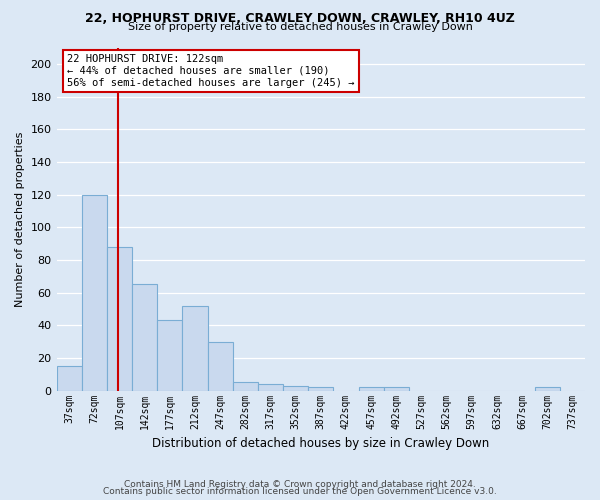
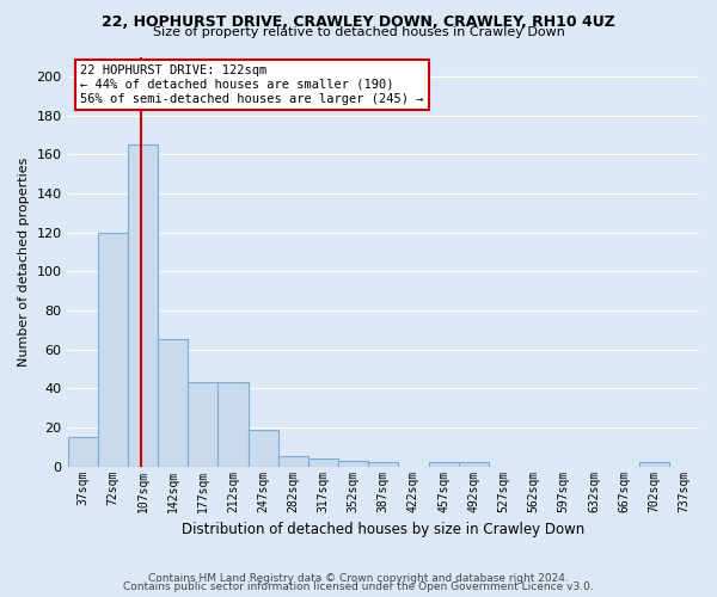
107sqm: 88 -> 165
212sqm: 52 -> 43
247sqm: 30 -> 19
